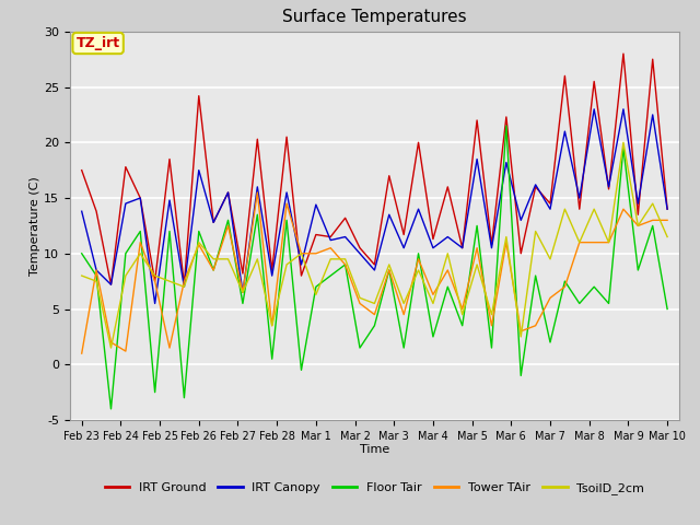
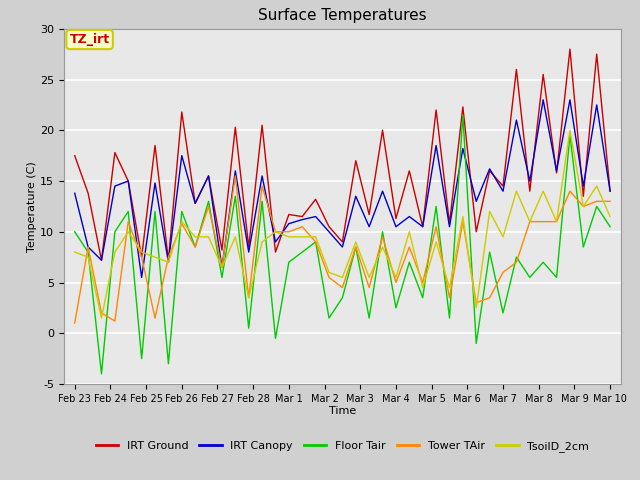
IRT Ground/Feb 26: 24.2 -> 21.8
IRT Canopy/Mar 1: 14.4 -> 10.8
TsoilD_2cm/Mar 1: 6.3 -> 9.5
Tower TAir/Mar 4: 6.3 -> 5.0
Floor Tair/Mar 10: 5.0 -> 10.5
